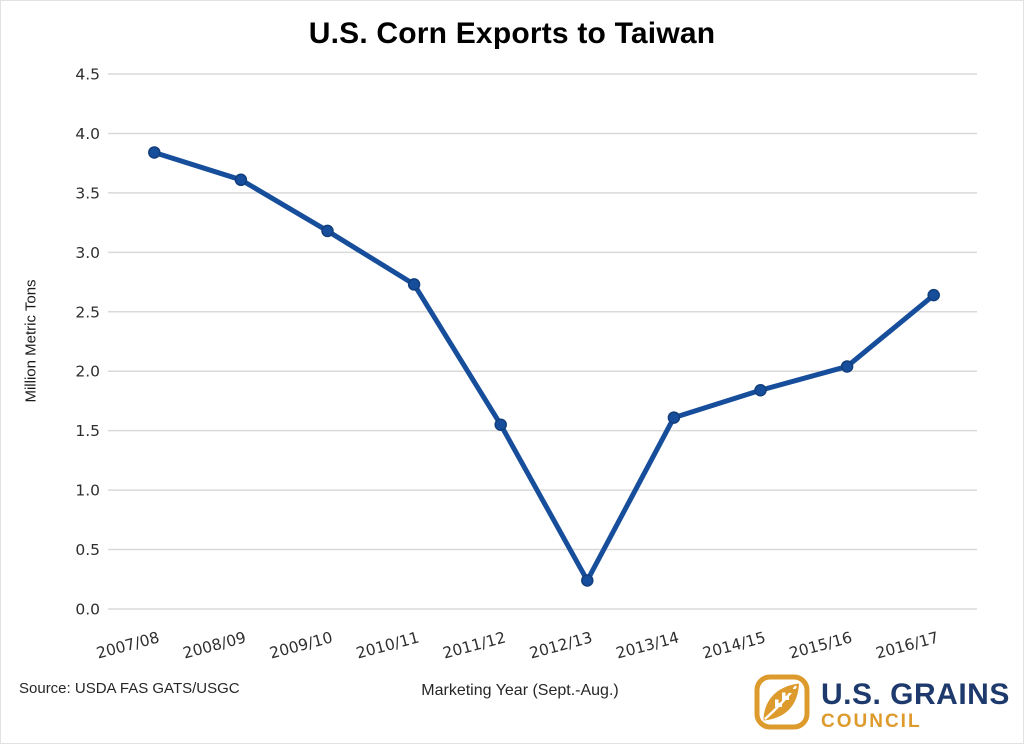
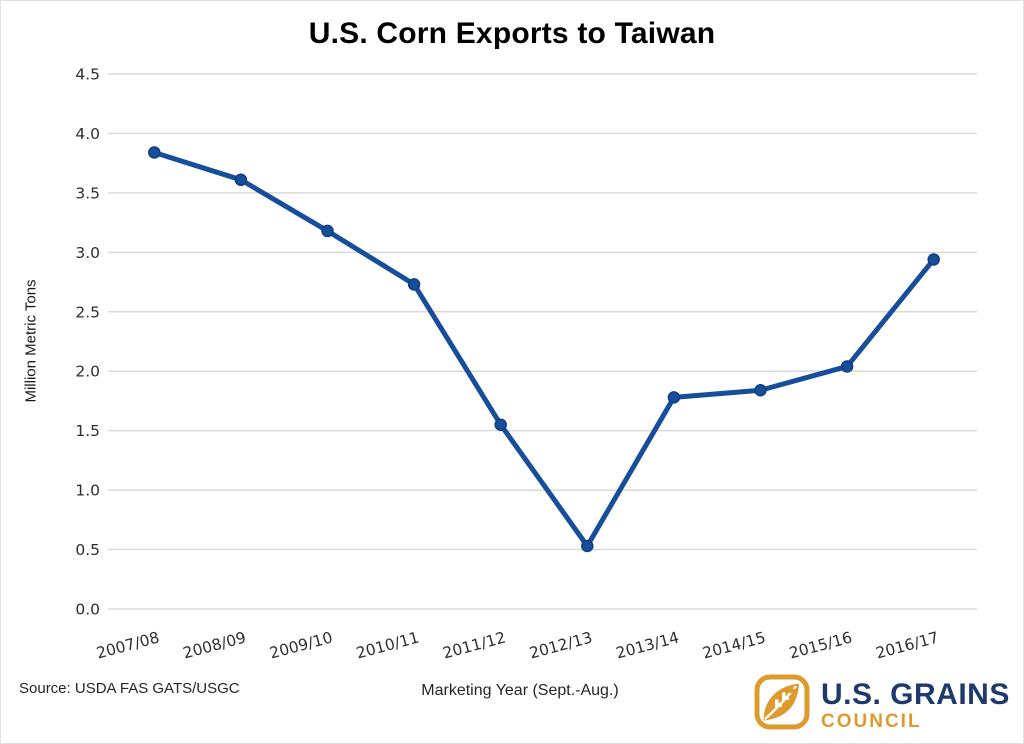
2012/13: 0.24 -> 0.53
2013/14: 1.61 -> 1.78
2016/17: 2.64 -> 2.94
